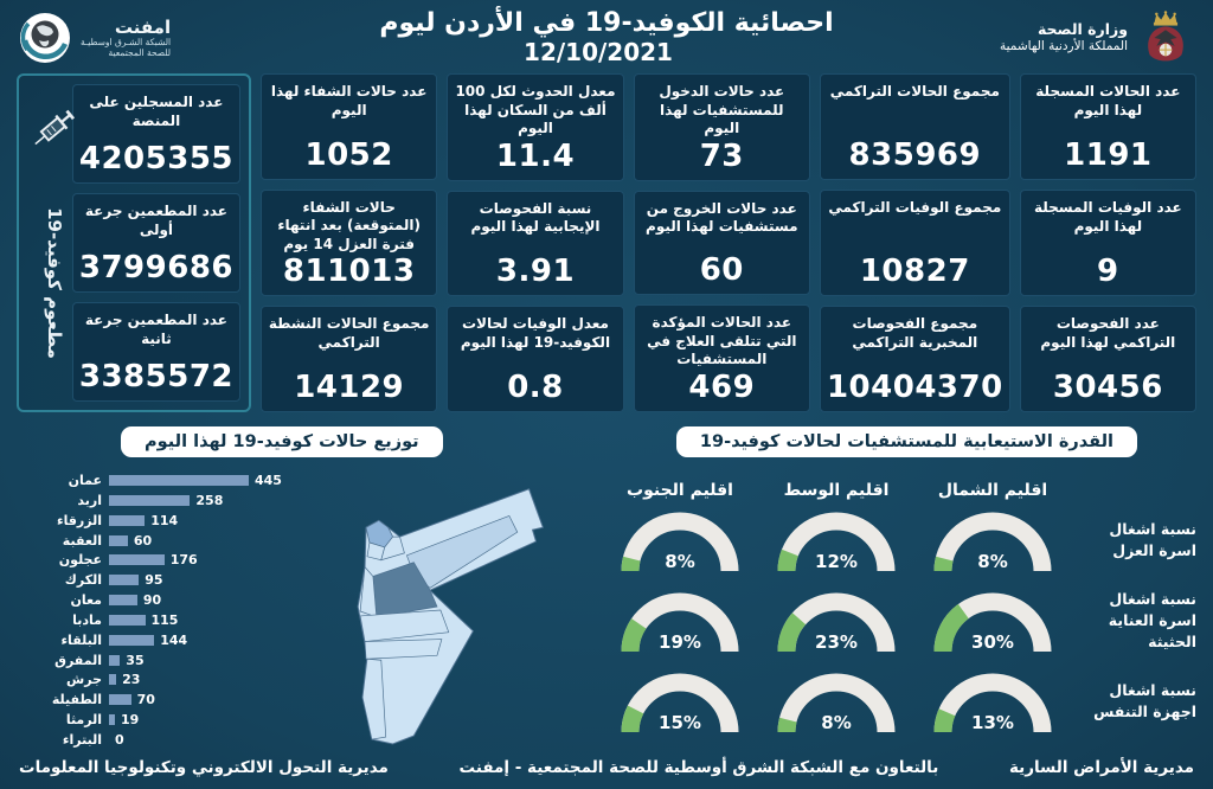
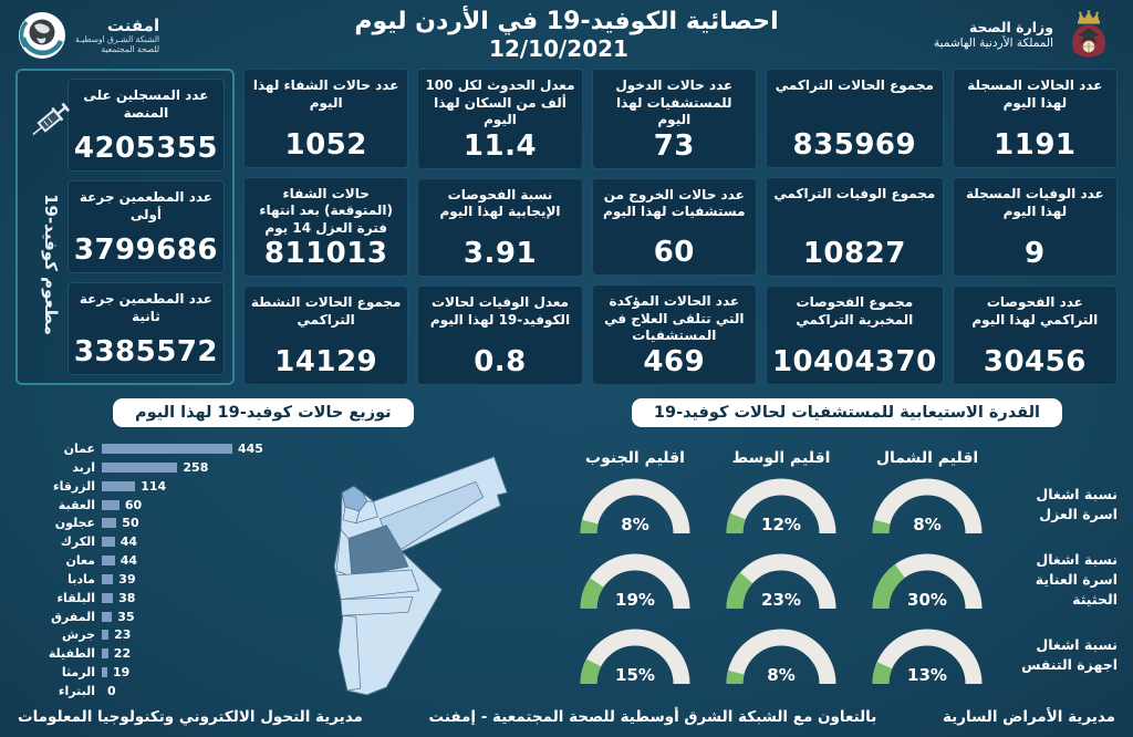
توزيع حالات كوفيد-19 لهذا اليوم/عجلون: 176 -> 50
توزيع حالات كوفيد-19 لهذا اليوم/الكرك: 95 -> 44
توزيع حالات كوفيد-19 لهذا اليوم/معان: 90 -> 44
توزيع حالات كوفيد-19 لهذا اليوم/مادبا: 115 -> 39
توزيع حالات كوفيد-19 لهذا اليوم/البلقاء: 144 -> 38
توزيع حالات كوفيد-19 لهذا اليوم/الطفيلة: 70 -> 22
